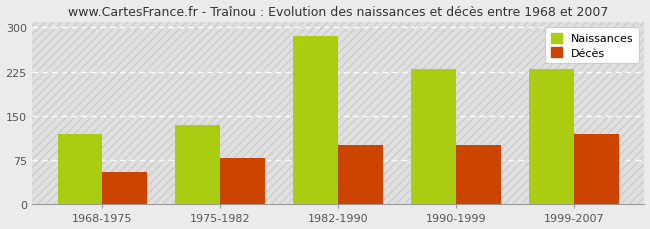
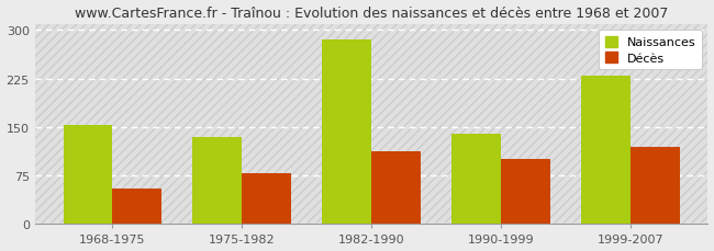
Naissances/1968-1975: 120 -> 154
Décès/1982-1990: 100 -> 112
Naissances/1990-1999: 230 -> 140
